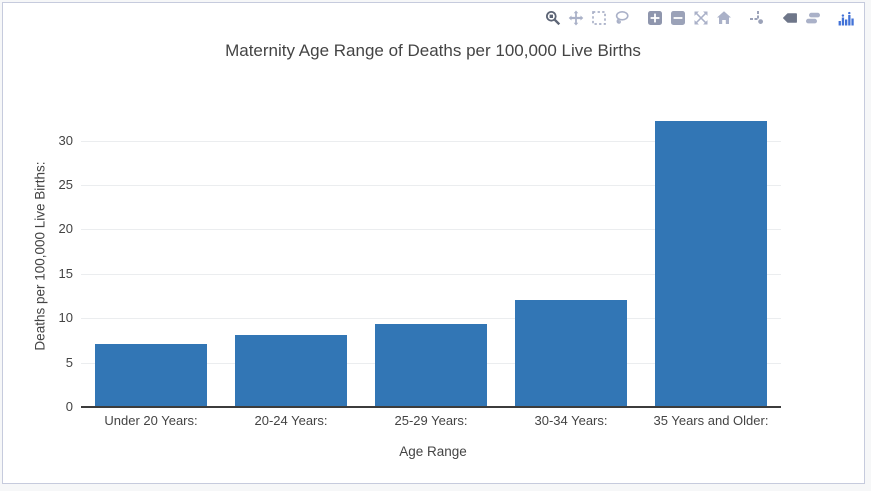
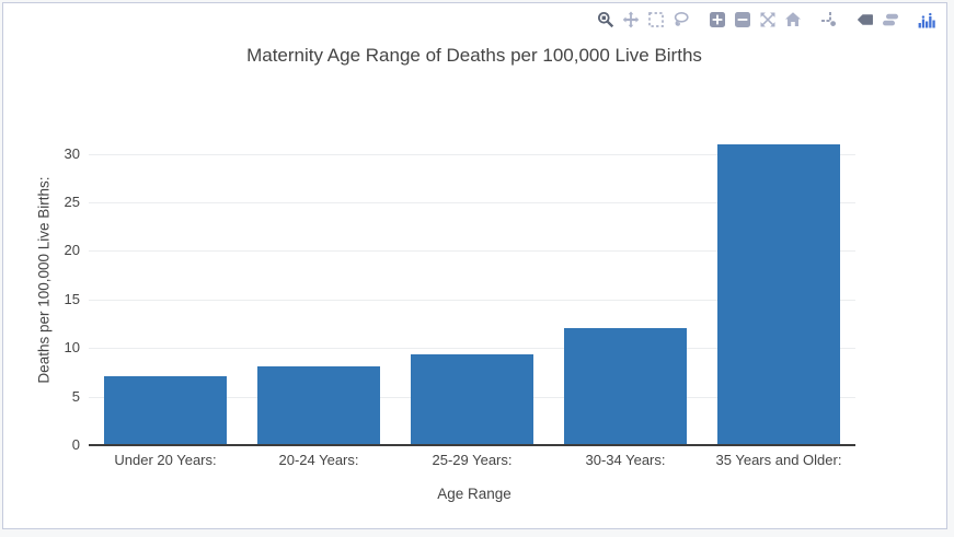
35 Years and Older:: 32 -> 31
